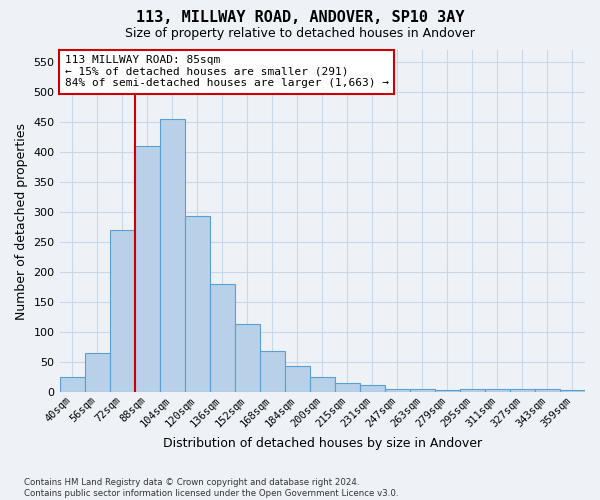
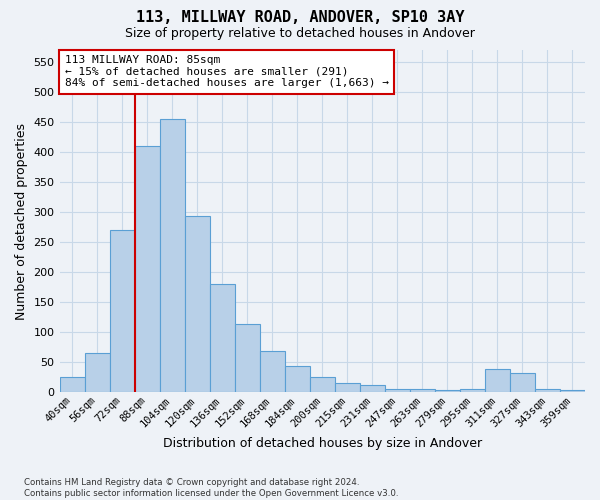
311sqm: 5 -> 38
327sqm: 5 -> 32
